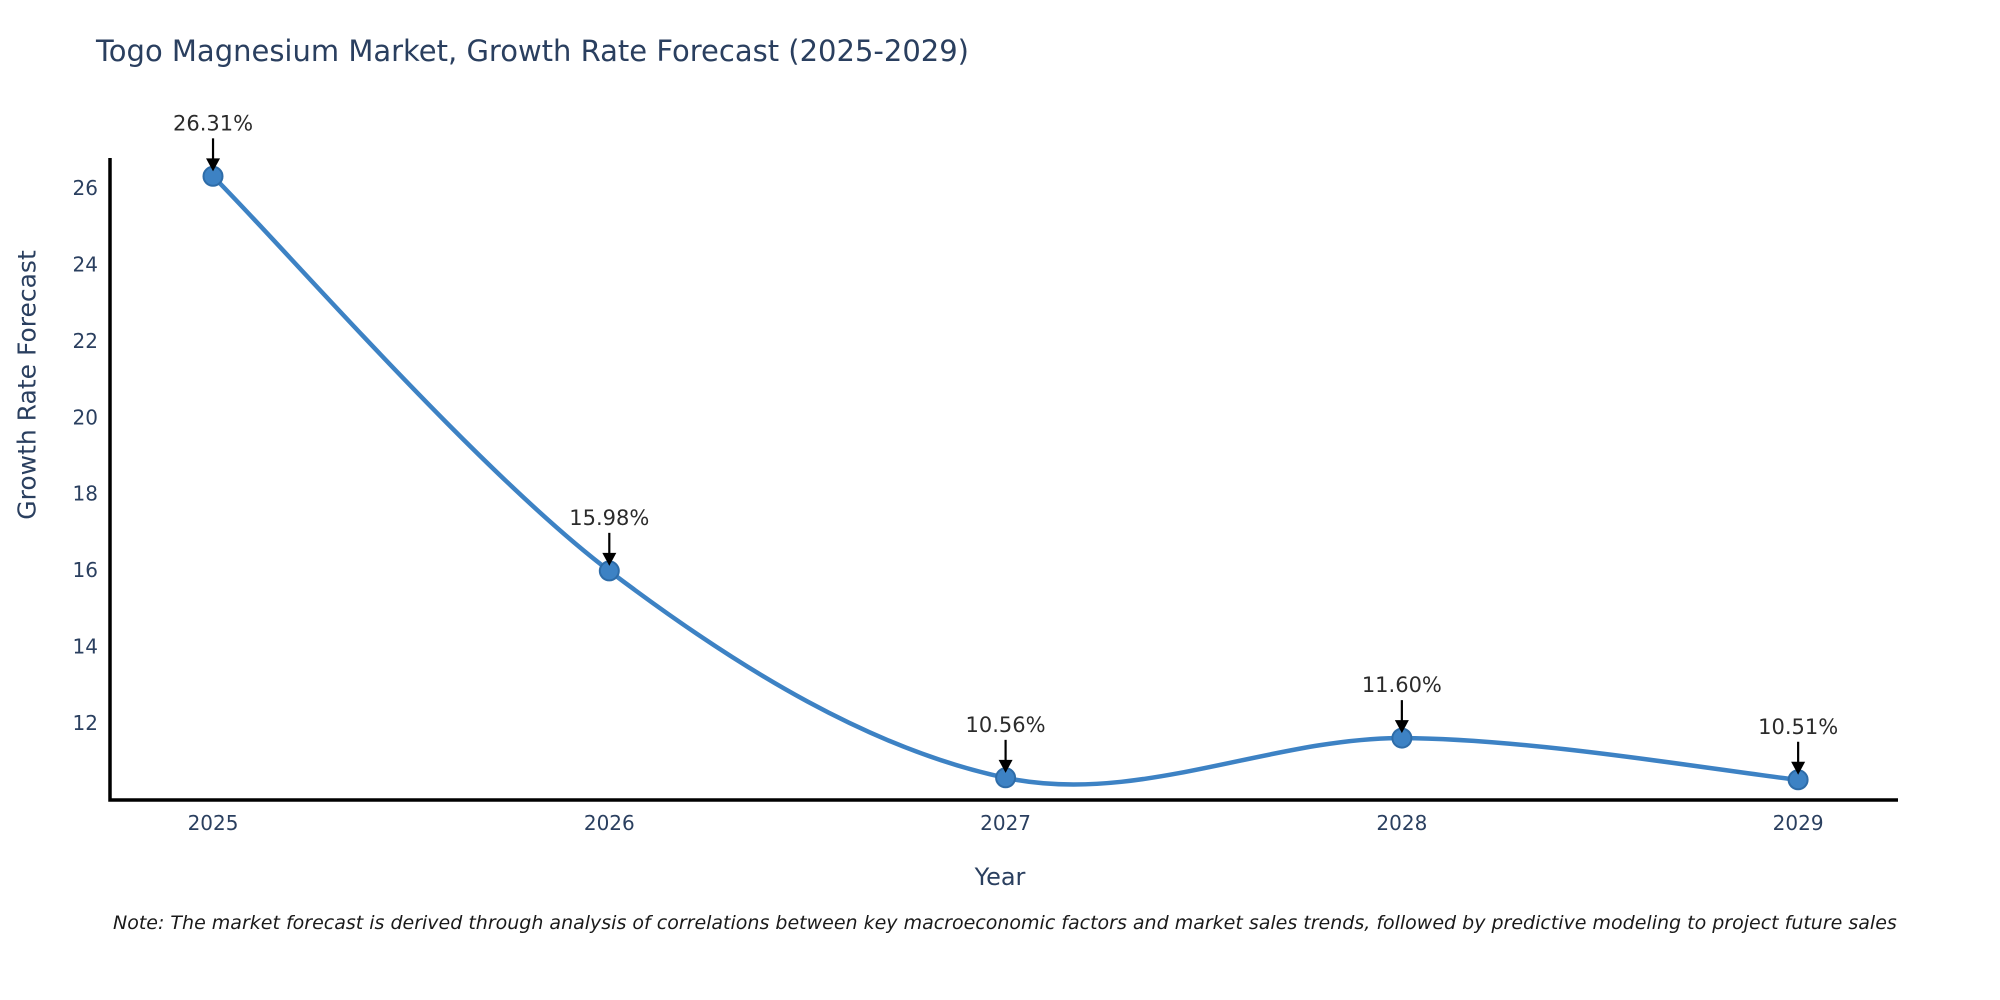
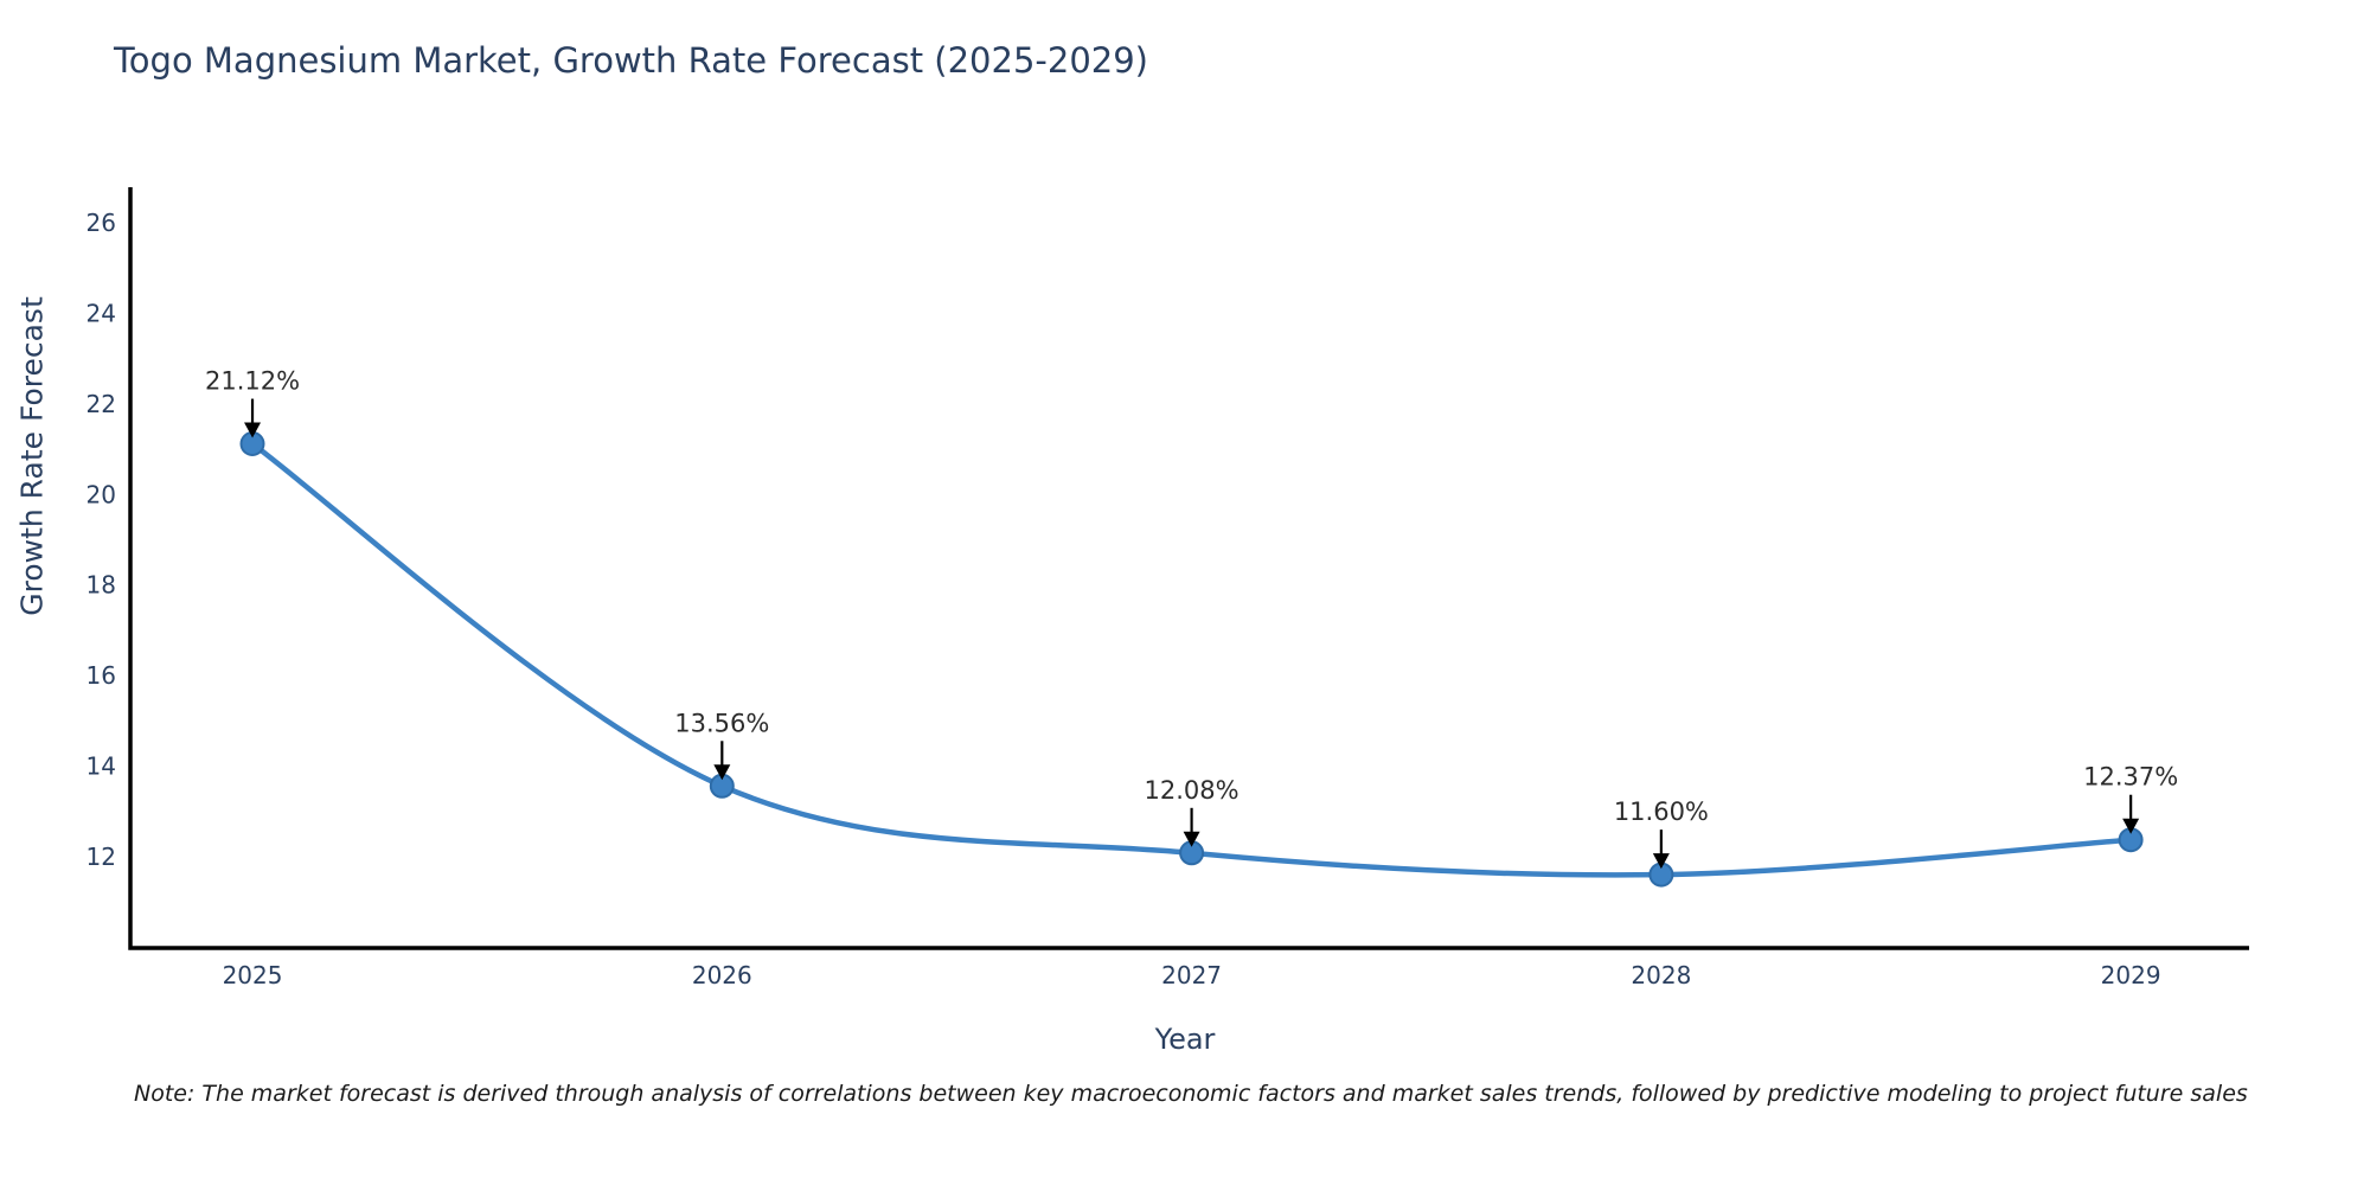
2025: 26.31% -> 21.12%
2026: 15.98% -> 13.56%
2027: 10.56% -> 12.08%
2029: 10.51% -> 12.37%
